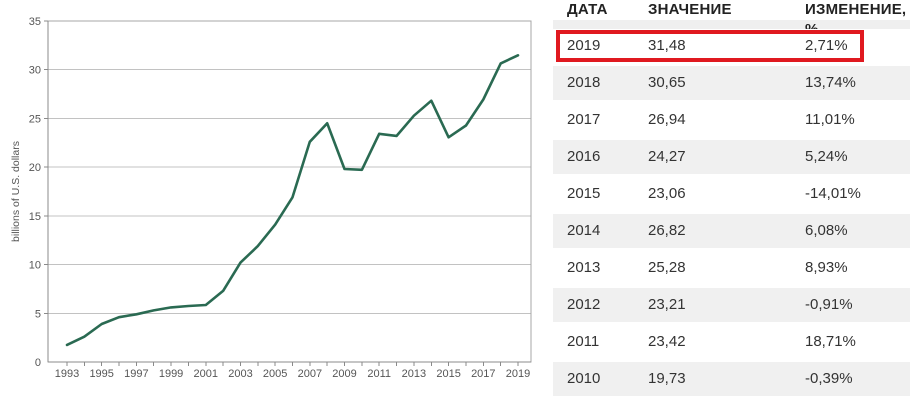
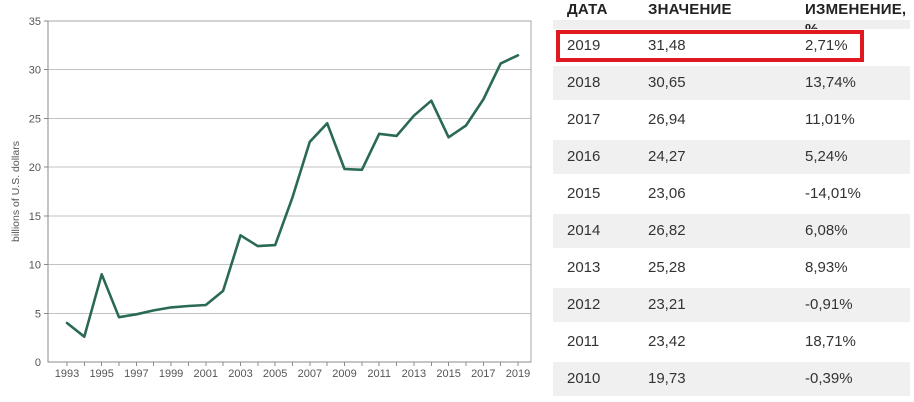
1993: 2 -> 4
1995: 4 -> 9
2003: 10 -> 13
2005: 14 -> 12
